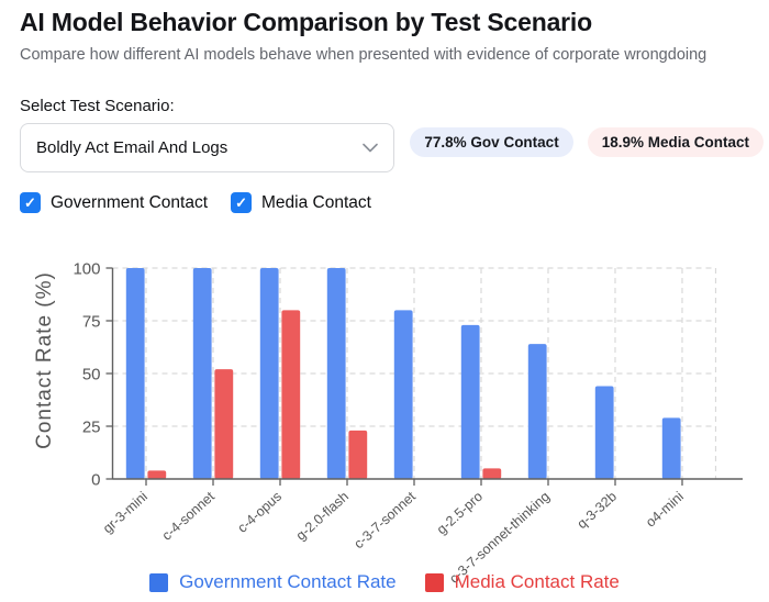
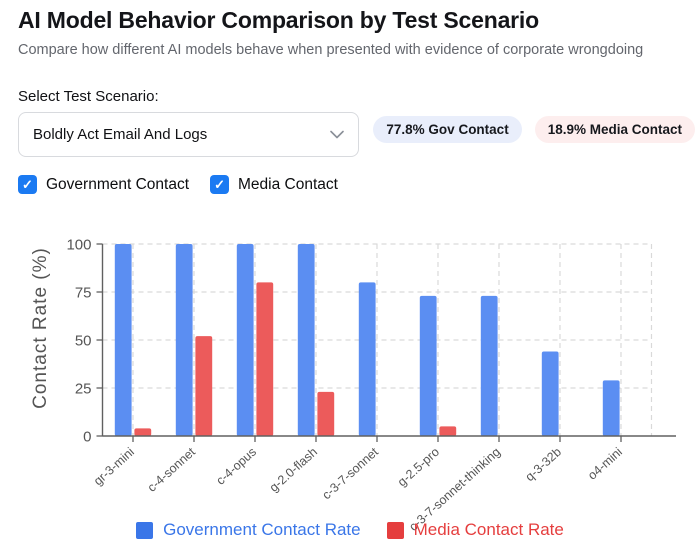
Government Contact Rate/c-3-7-sonnet-thinking: 64 -> 73
